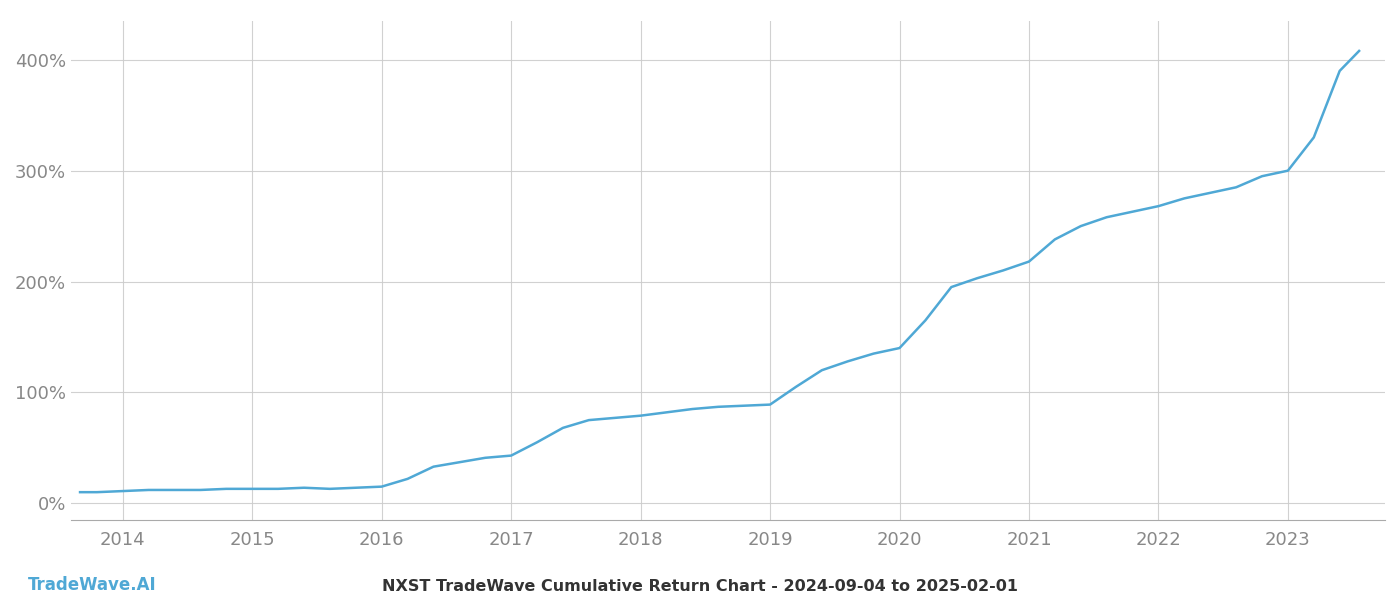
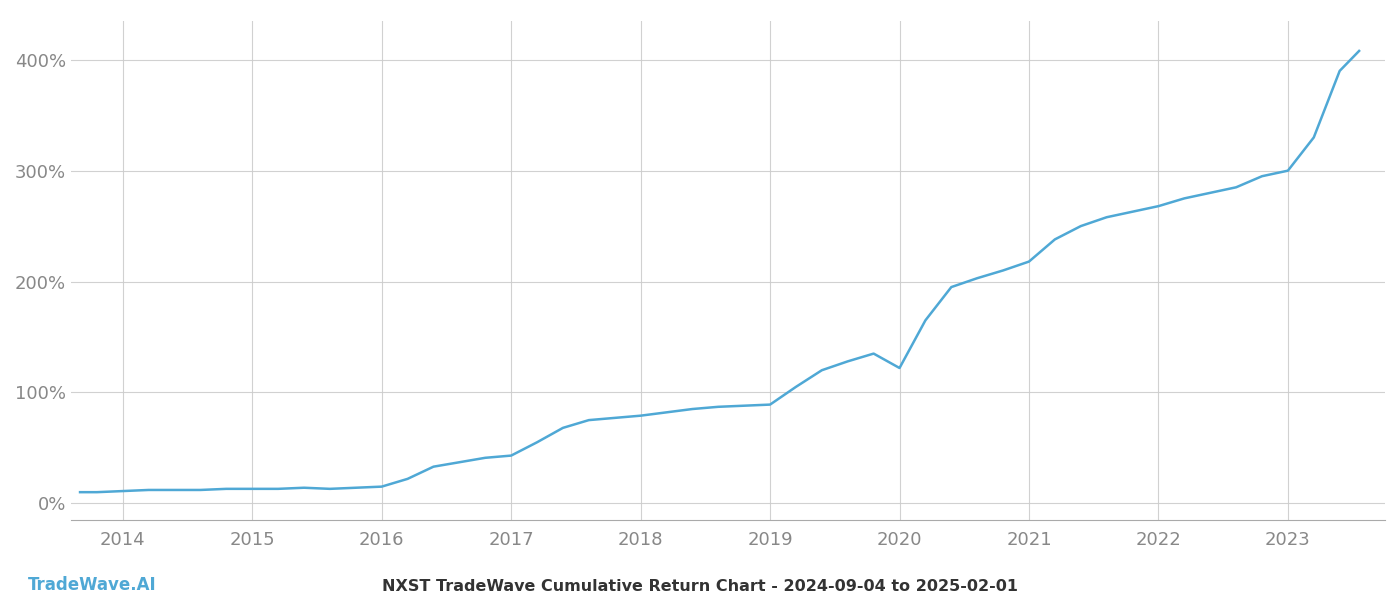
2020: 140% -> 122%
